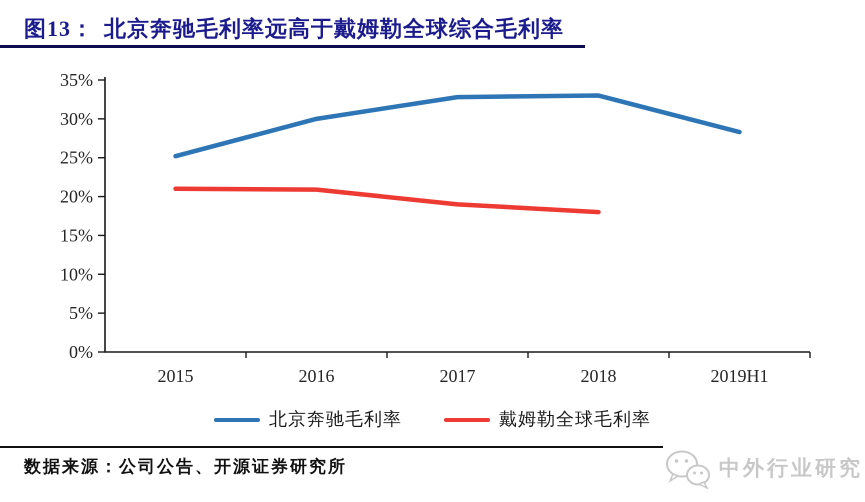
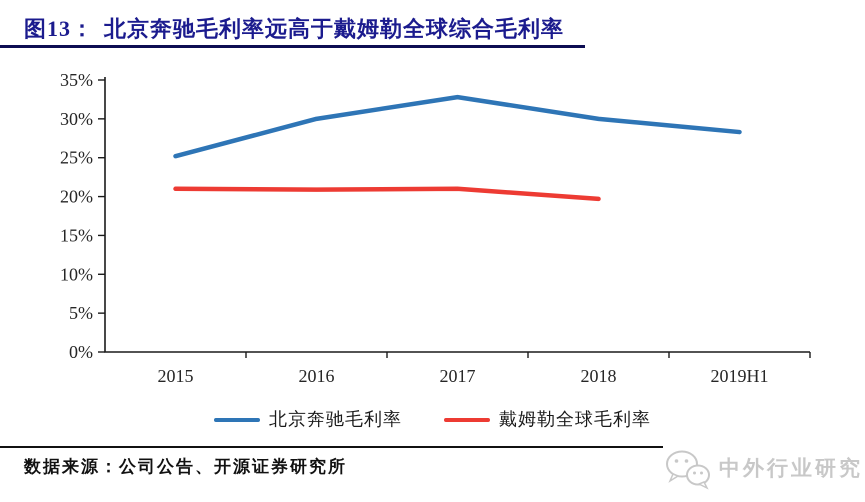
戴姆勒全球毛利率/2017: 19% -> 21%
北京奔驰毛利率/2018: 33% -> 30%
戴姆勒全球毛利率/2018: 18% -> 20%
